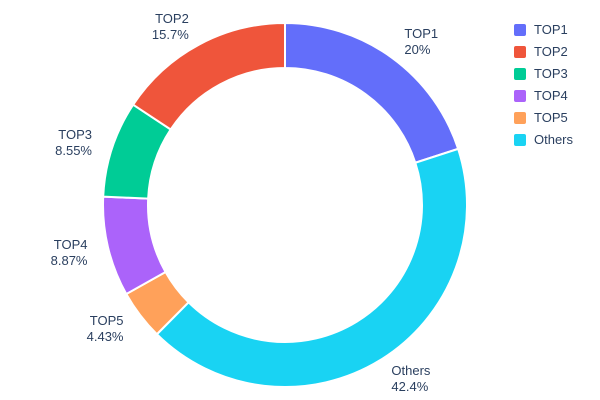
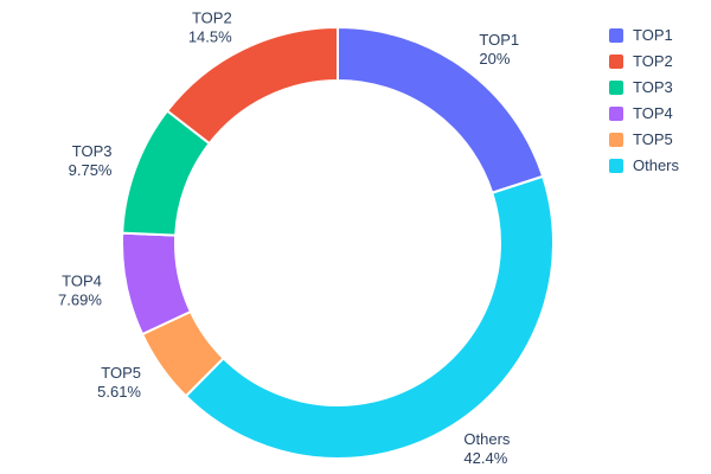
TOP2: 15.7% -> 14.5%
TOP3: 8.55% -> 9.75%
TOP4: 8.87% -> 7.69%
TOP5: 4.43% -> 5.61%
